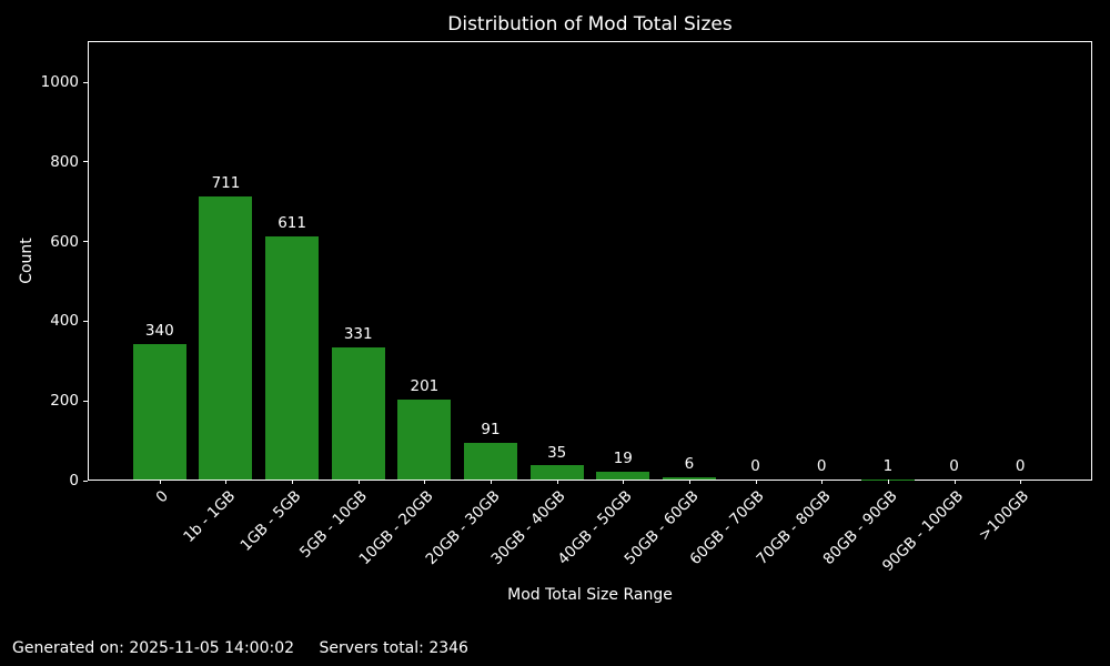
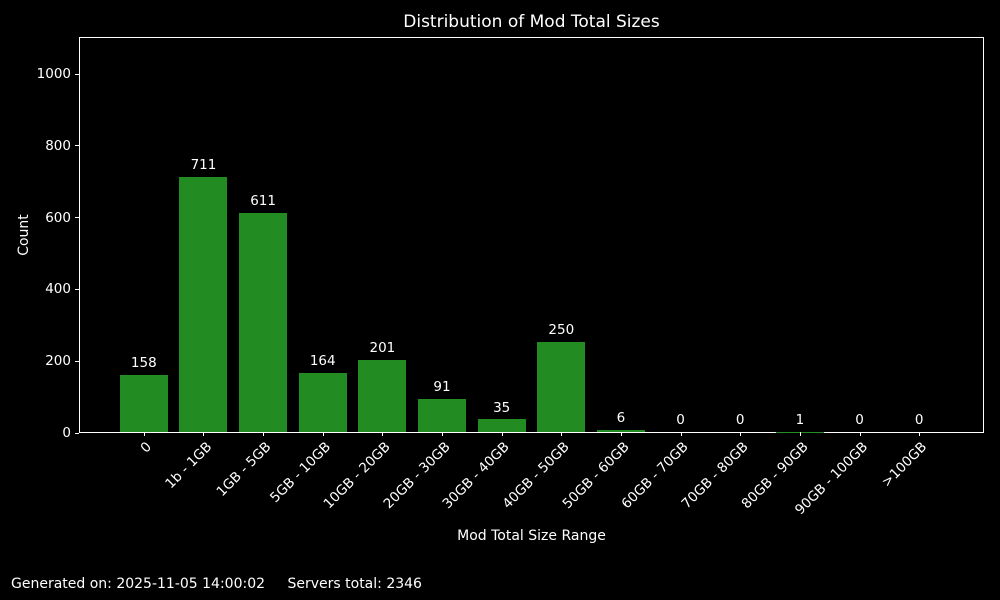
0: 340 -> 158
5GB - 10GB: 331 -> 164
40GB - 50GB: 19 -> 250
